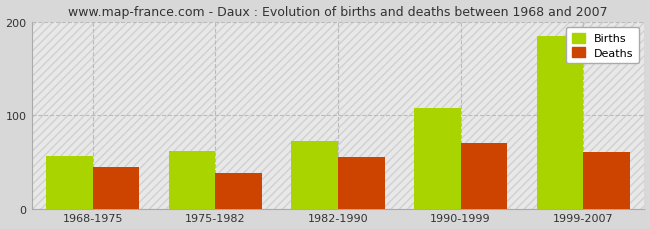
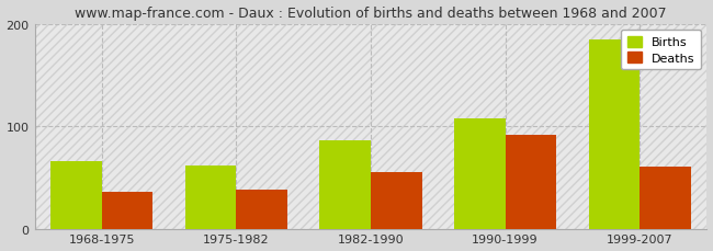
Births/1968-1975: 56 -> 66
Deaths/1968-1975: 44 -> 36
Births/1982-1990: 72 -> 86
Deaths/1990-1999: 70 -> 92
